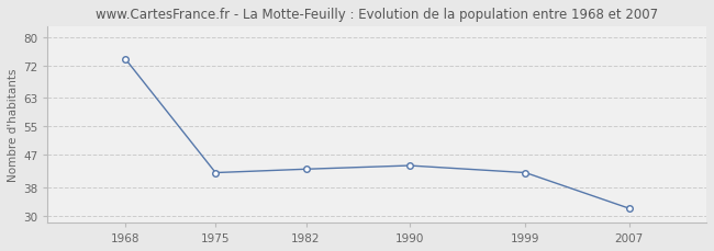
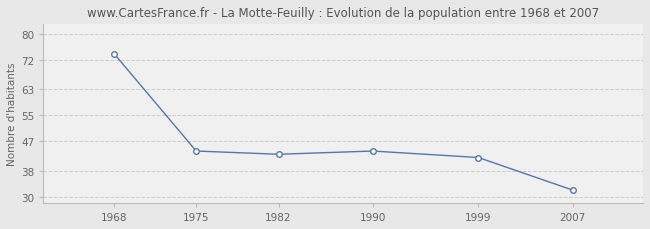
1975: 42 -> 44
